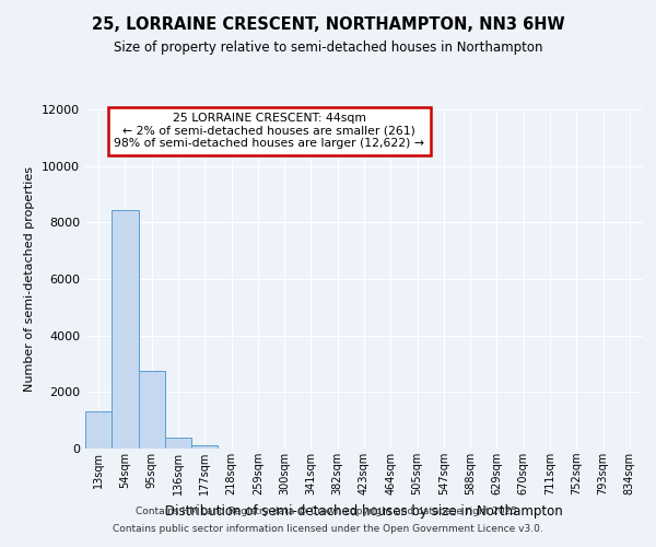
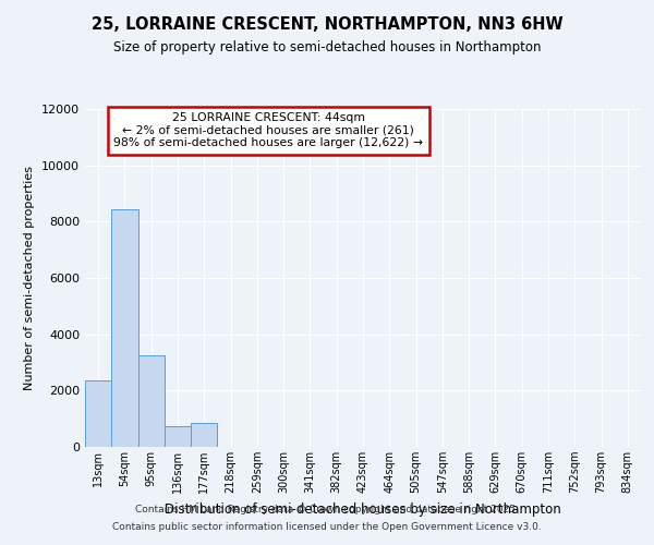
13sqm: 1300 -> 2350
95sqm: 2750 -> 3250
136sqm: 380 -> 750
177sqm: 120 -> 850
